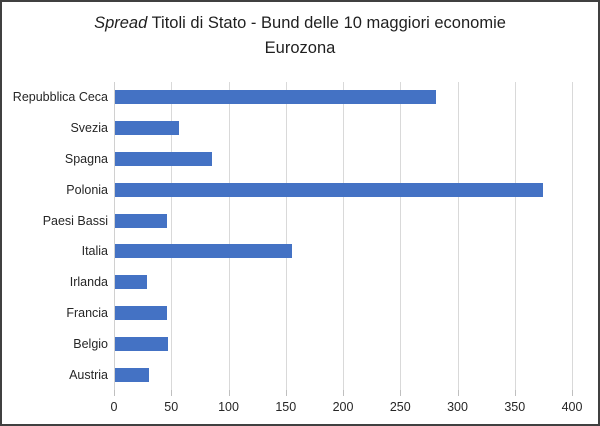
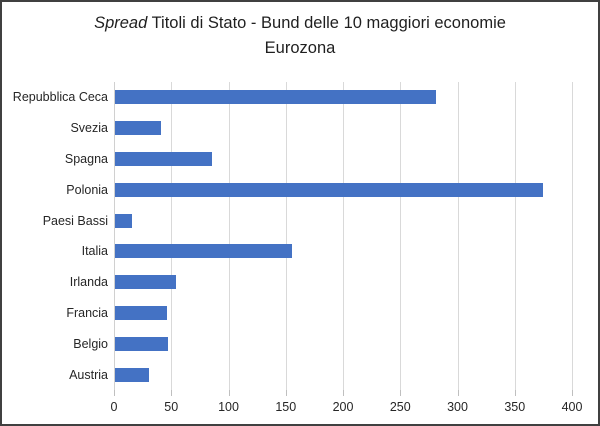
Svezia: 56 -> 40
Paesi Bassi: 45 -> 15
Irlanda: 28 -> 53
